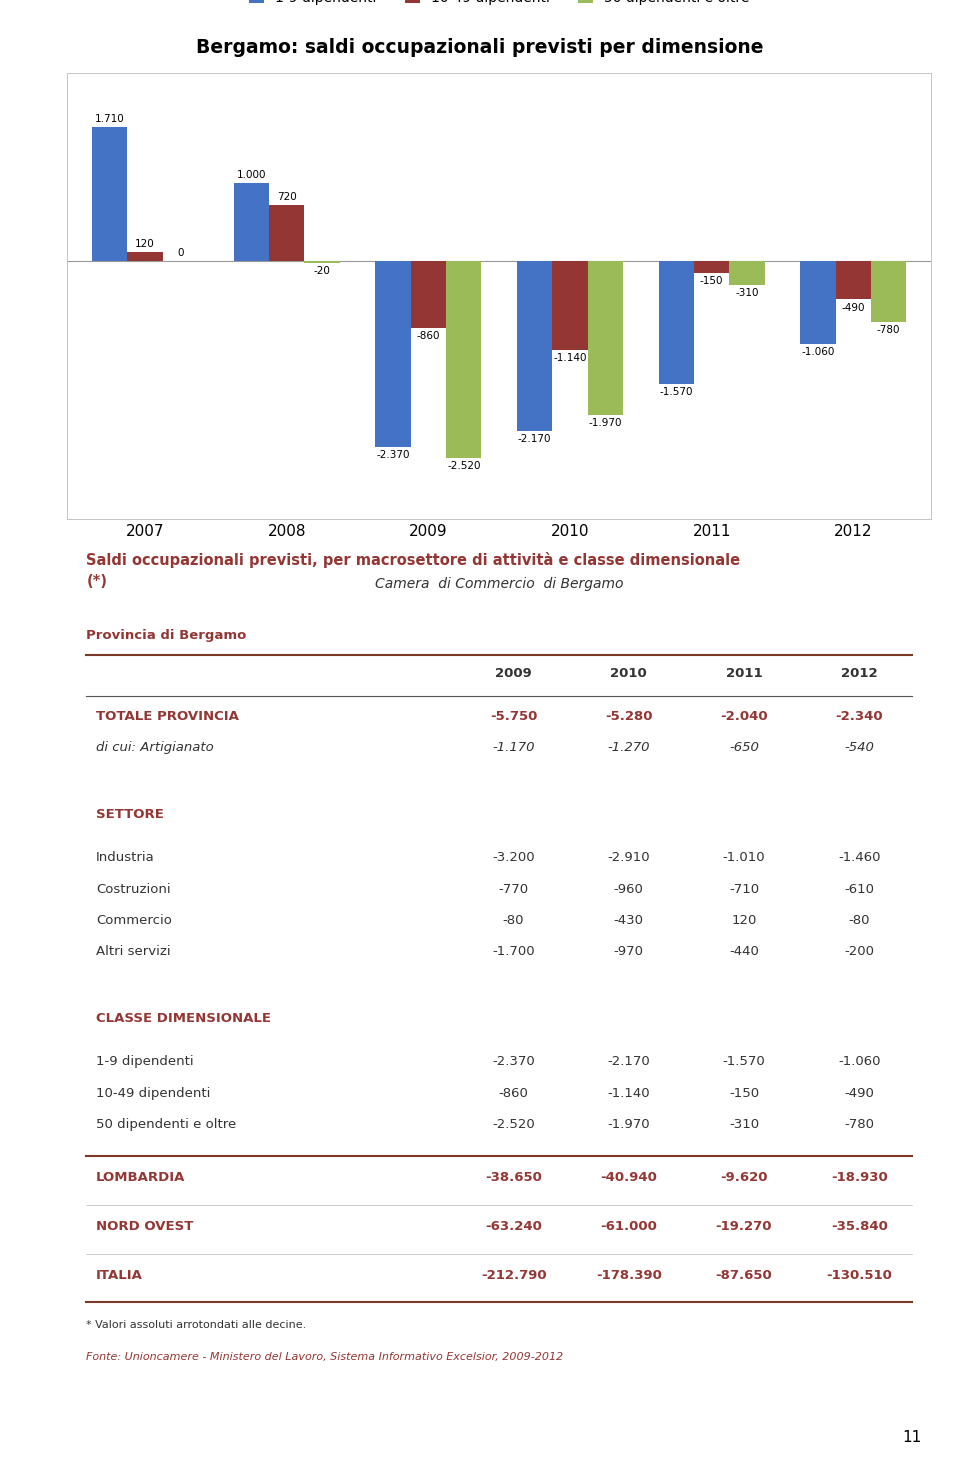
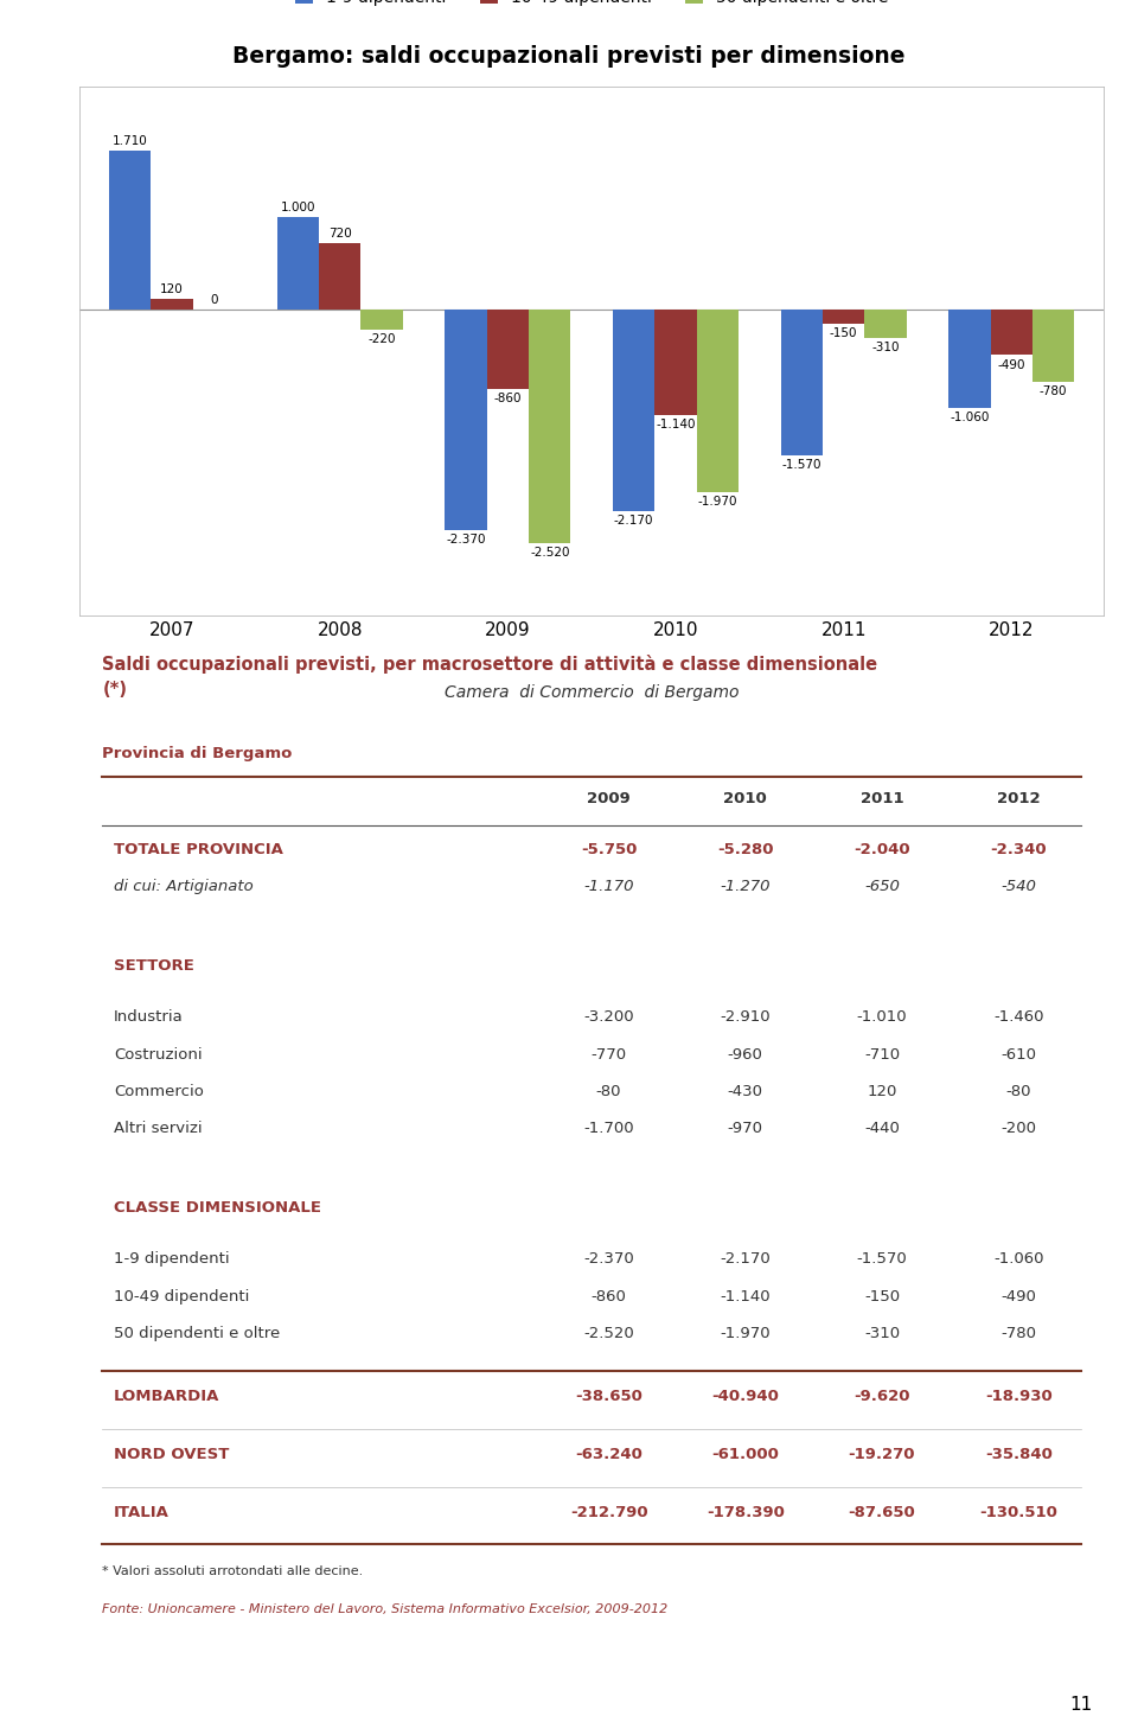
50 dipendenti e oltre/2008: -20 -> -220
